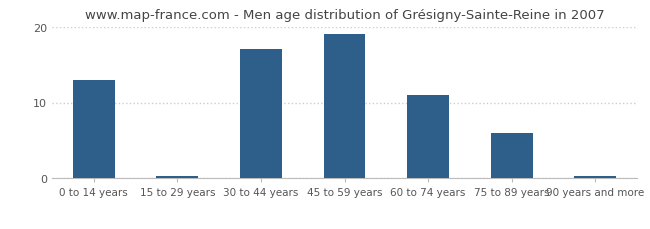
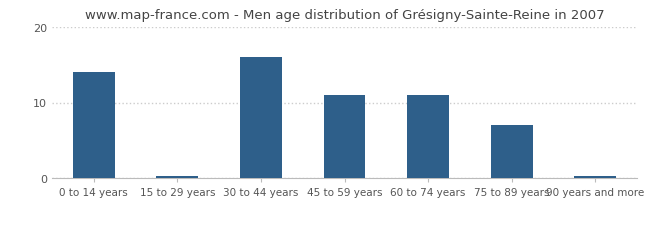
0 to 14 years: 13.0 -> 14.0
30 to 44 years: 17.0 -> 16.0
45 to 59 years: 19.0 -> 11.0
75 to 89 years: 6.0 -> 7.0
